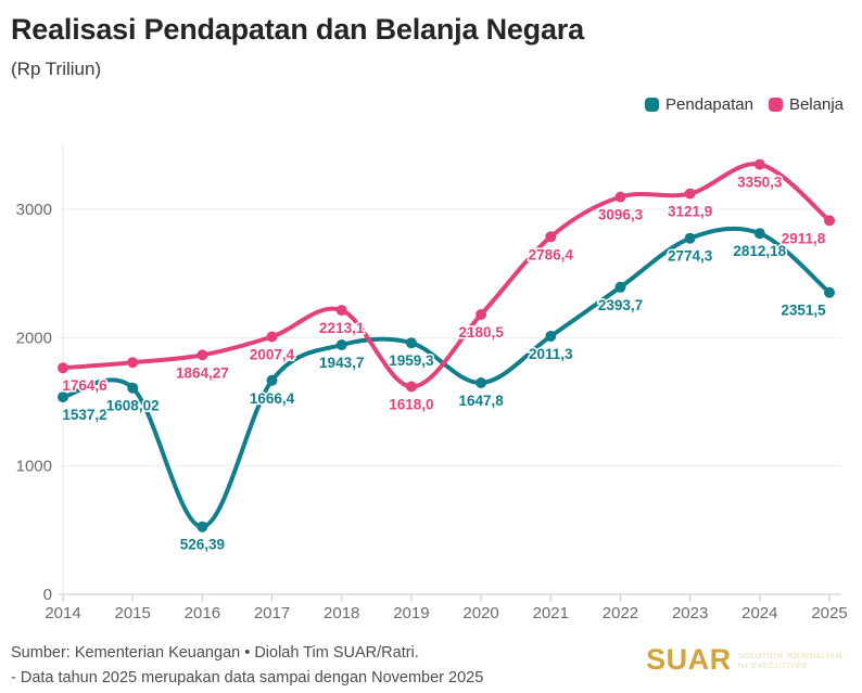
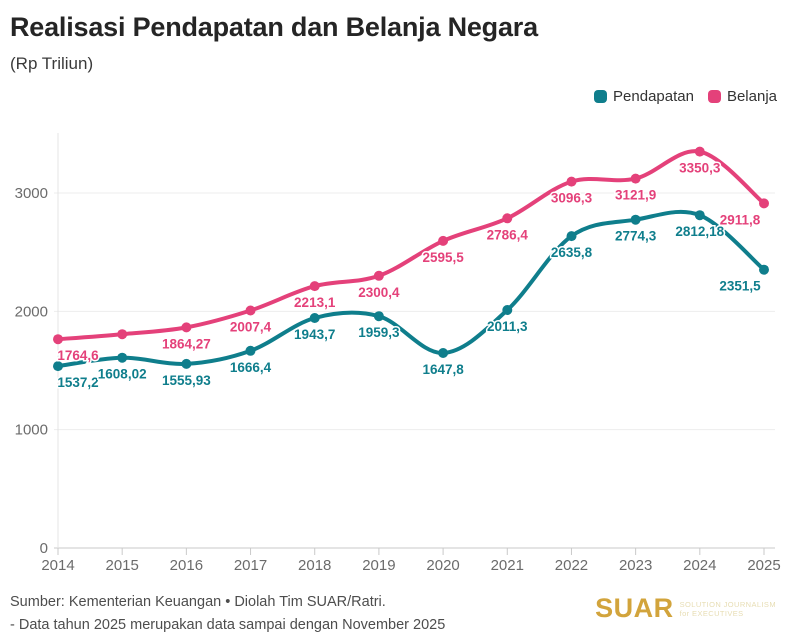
Pendapatan/2016: 526,39 -> 1555,93
Belanja/2019: 1618,0 -> 2300,4
Belanja/2020: 2180,5 -> 2595,5
Pendapatan/2022: 2393,7 -> 2635,8
